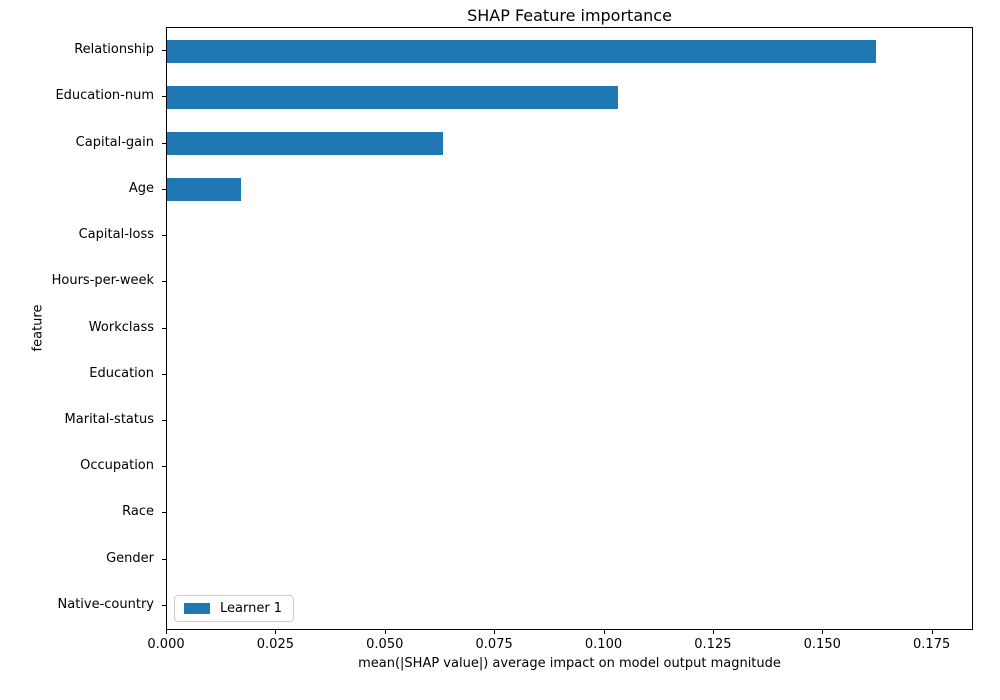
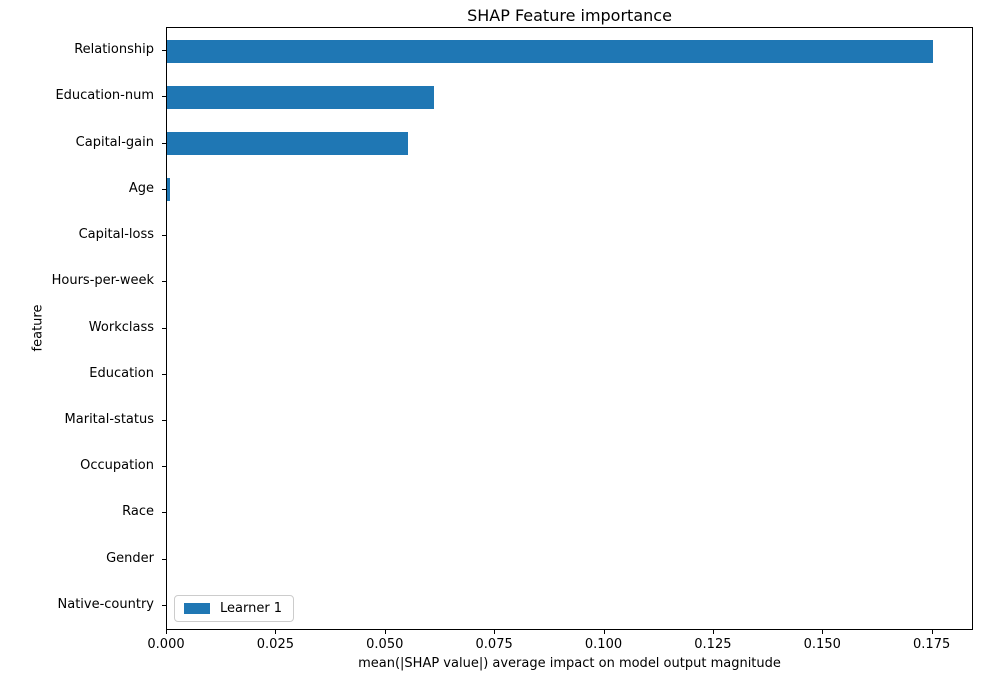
Relationship: 0.162 -> 0.175
Education-num: 0.103 -> 0.061
Capital-gain: 0.063 -> 0.055
Age: 0.017 -> 0.001
